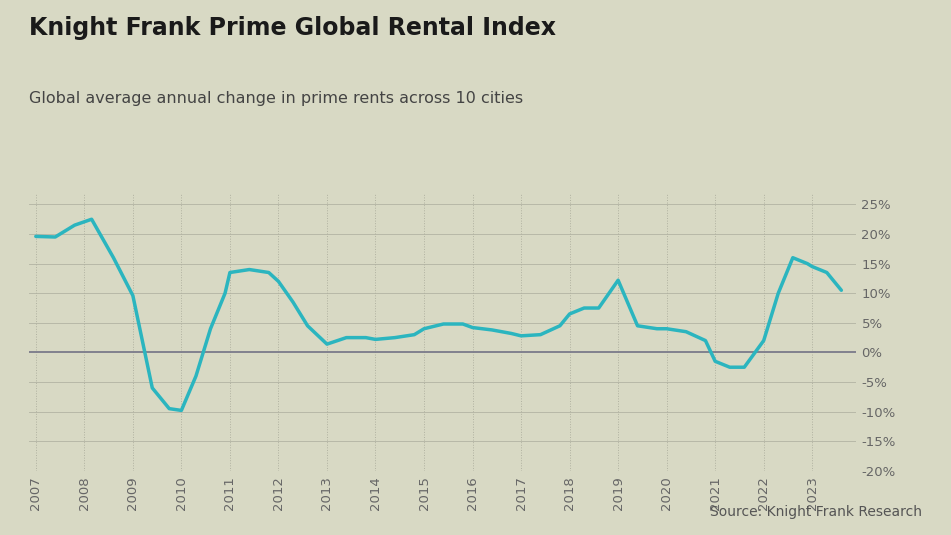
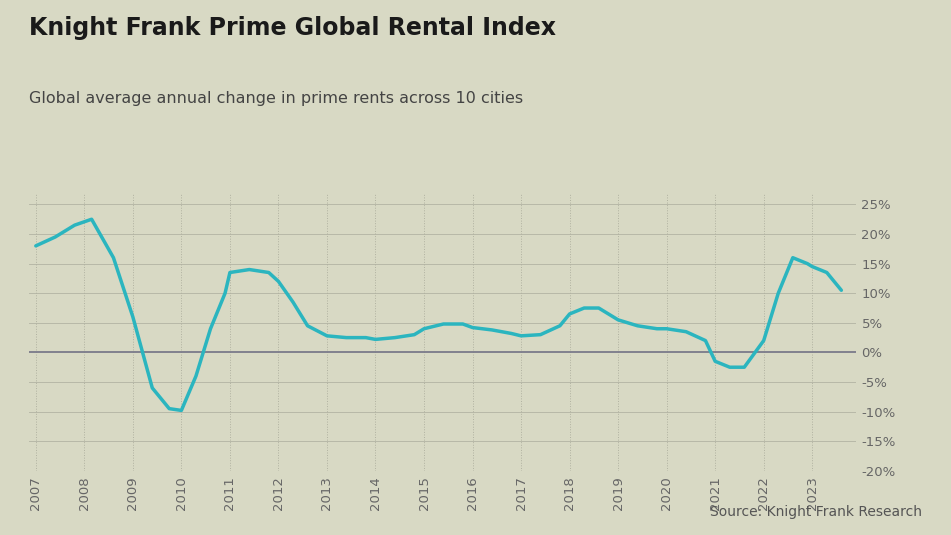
2007: 19.6% -> 18.0%
2009: 9.6% -> 6.0%
2013: 1.4% -> 2.8%
2019: 12.2% -> 5.5%
